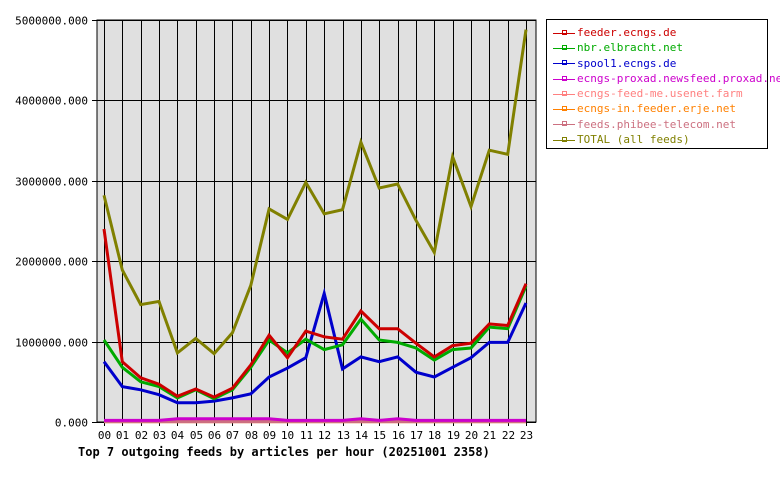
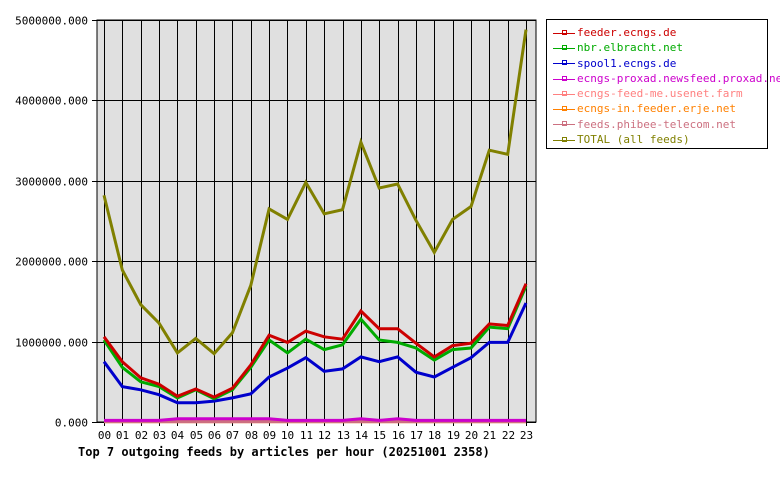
feeder.ecngs.de/00: 2400000 -> 1100000
TOTAL (all feeds)/03: 1500000 -> 1200000
feeder.ecngs.de/10: 800000 -> 1000000
spool1.ecngs.de/12: 1600000 -> 600000
TOTAL (all feeds)/19: 3300000 -> 2500000
